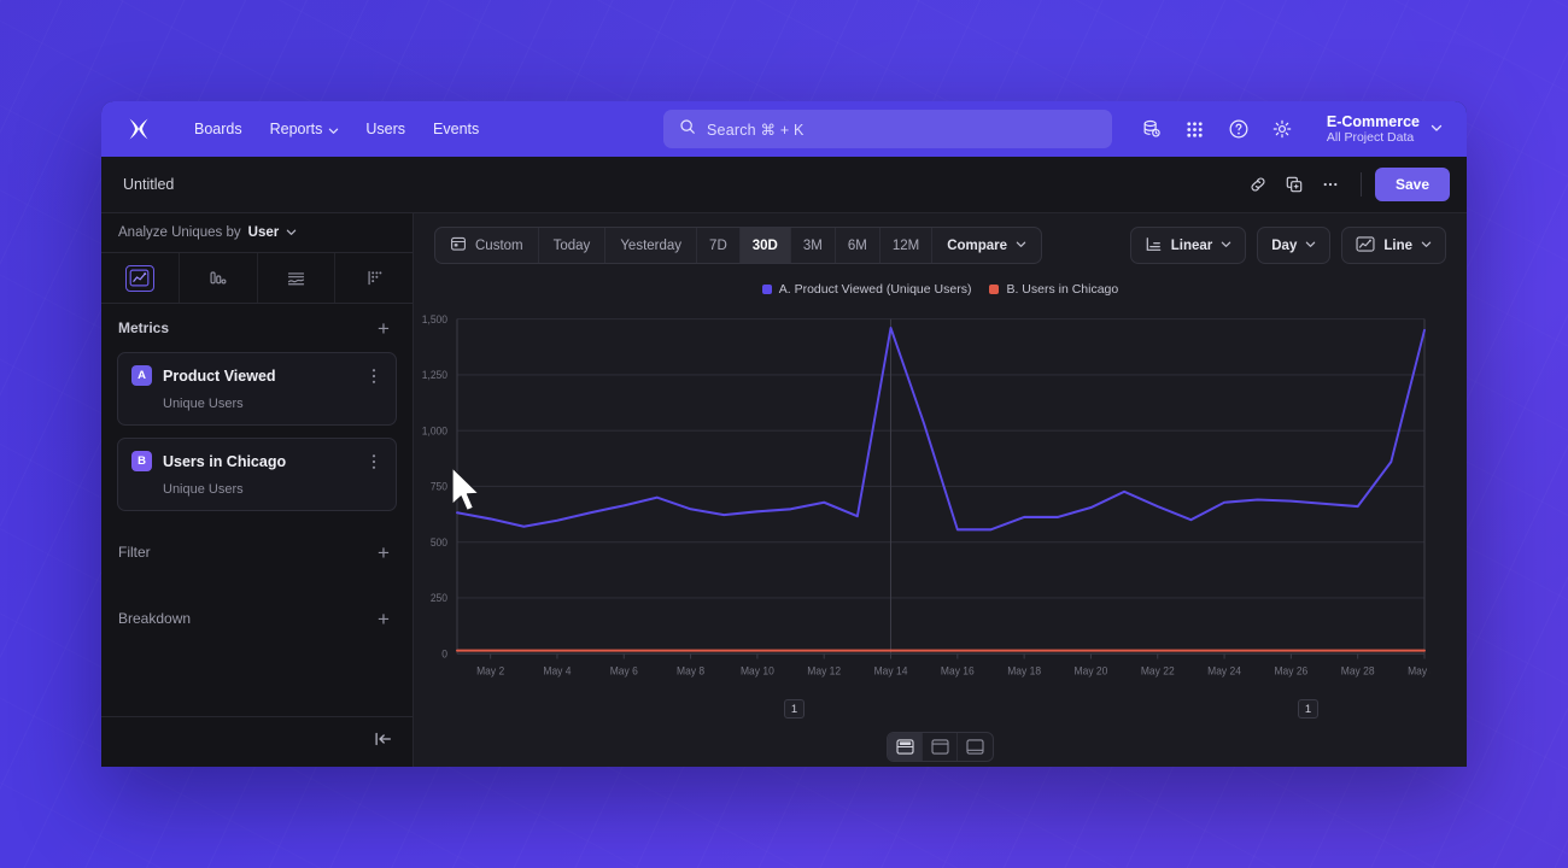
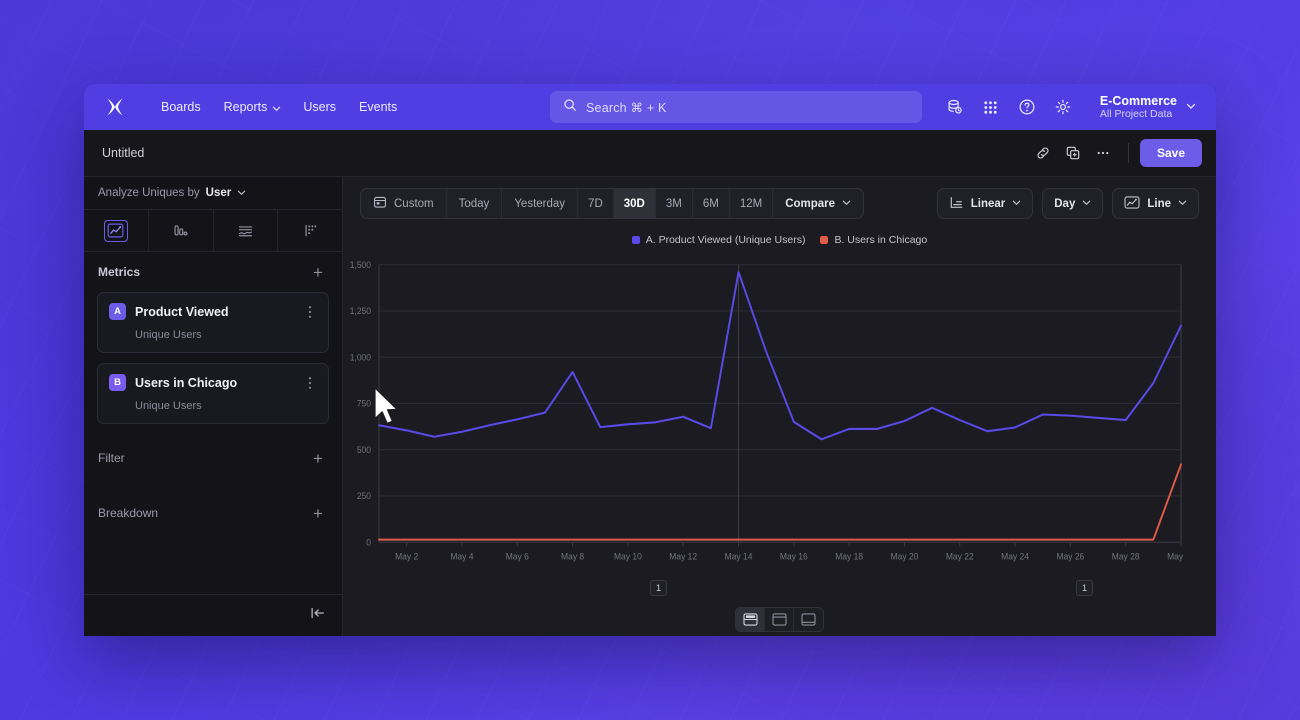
A. Product Viewed (Unique Users)/May 8: 650 -> 920
A. Product Viewed (Unique Users)/May 16: 560 -> 650
A. Product Viewed (Unique Users)/May 24: 680 -> 620
A. Product Viewed (Unique Users)/May 30: 1450 -> 1170
B. Users in Chicago/May 30: 10 -> 420
